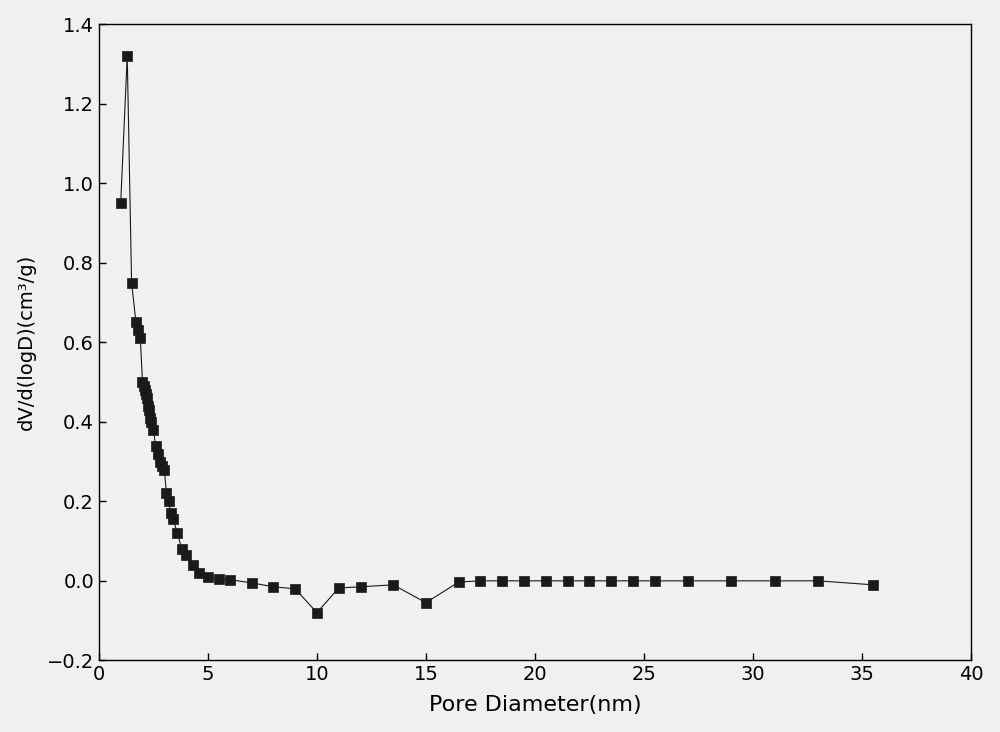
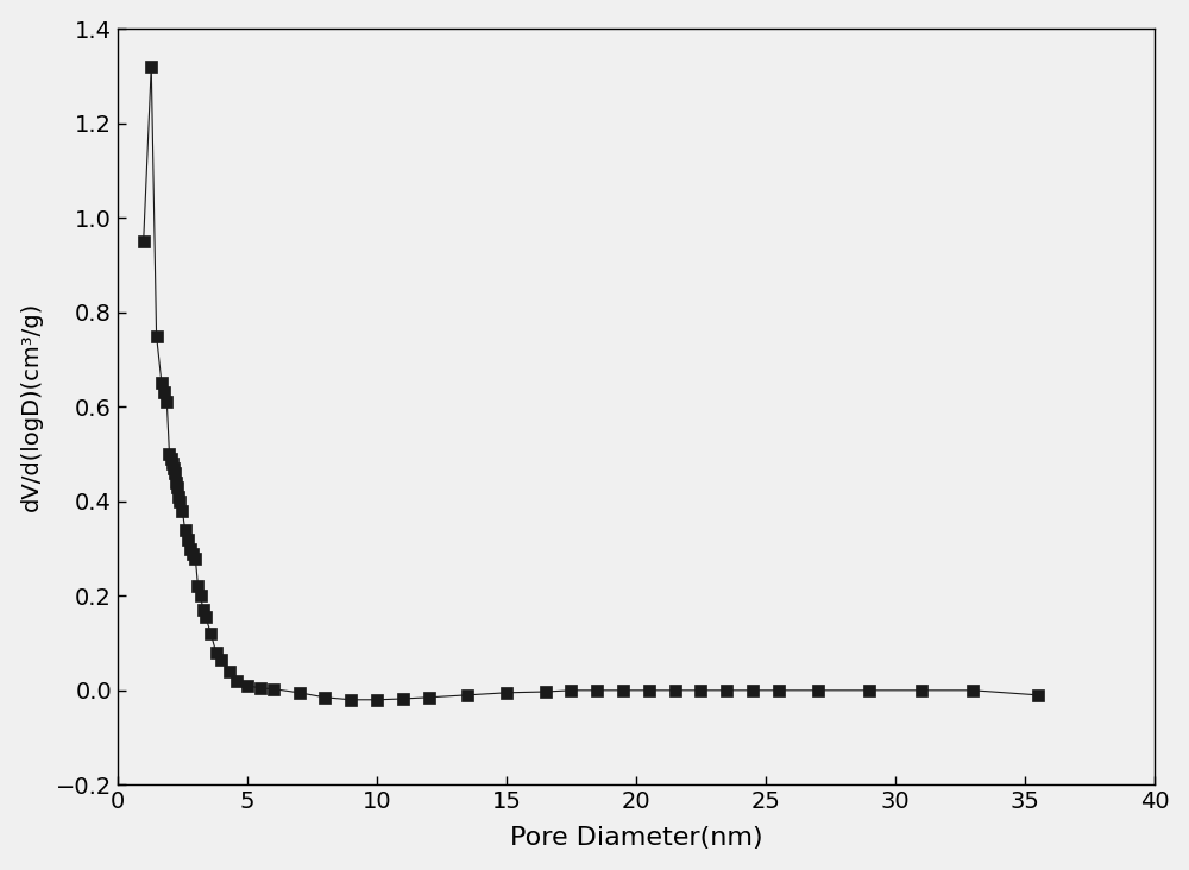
10: -0.080 -> -0.020
15: -0.055 -> -0.005
